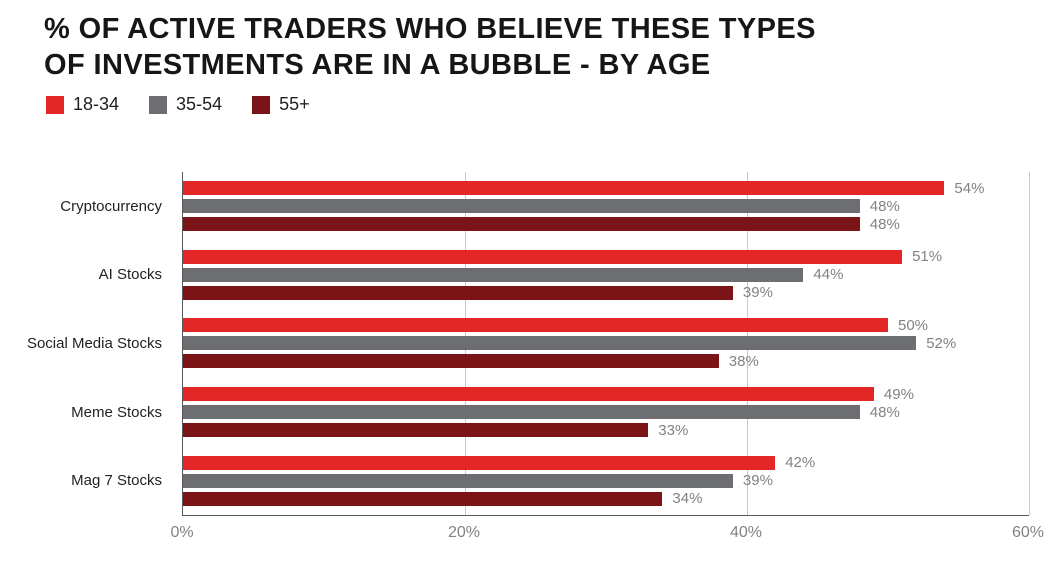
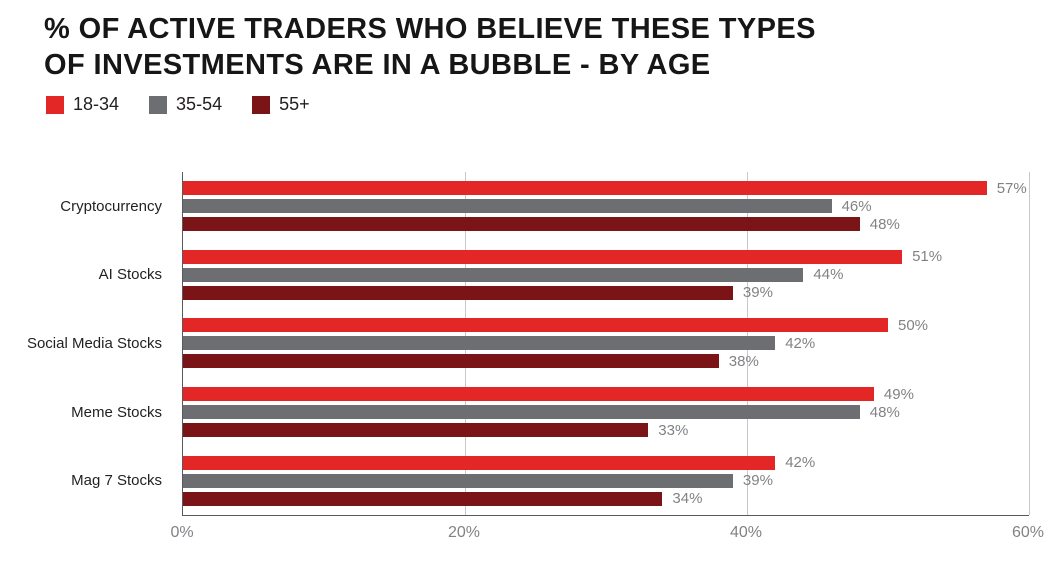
18-34/Cryptocurrency: 54% -> 57%
35-54/Cryptocurrency: 48% -> 46%
35-54/Social Media Stocks: 52% -> 42%
